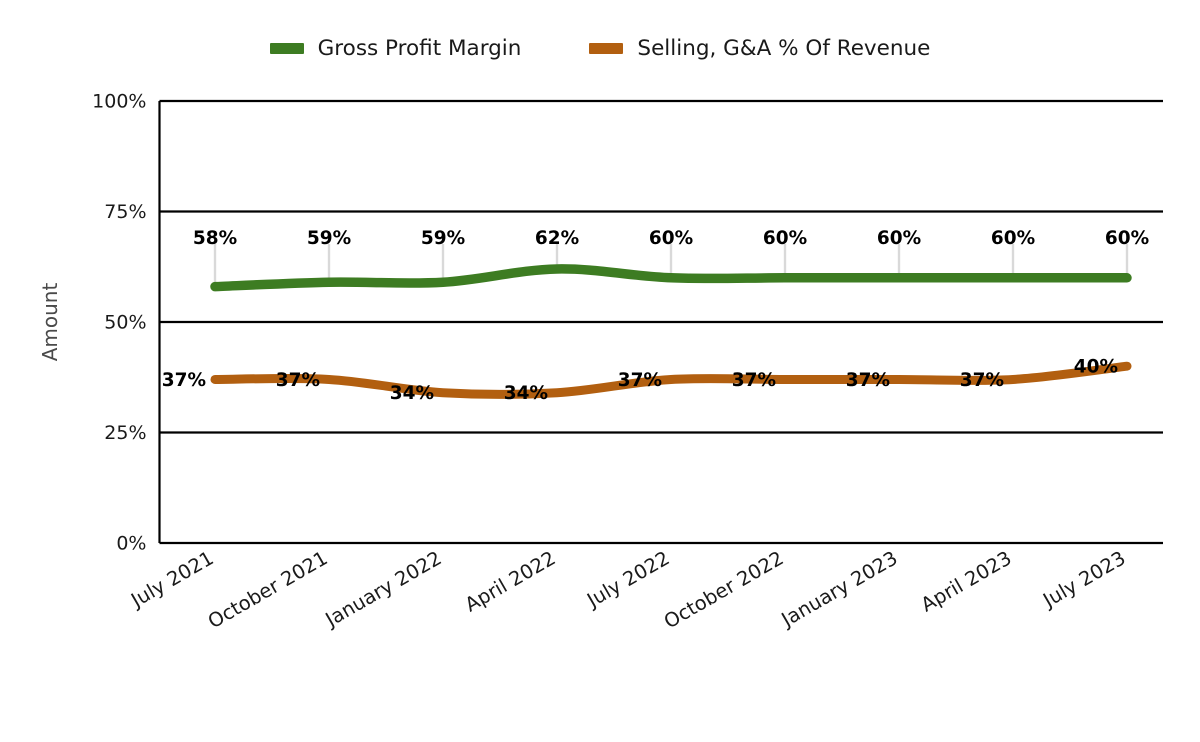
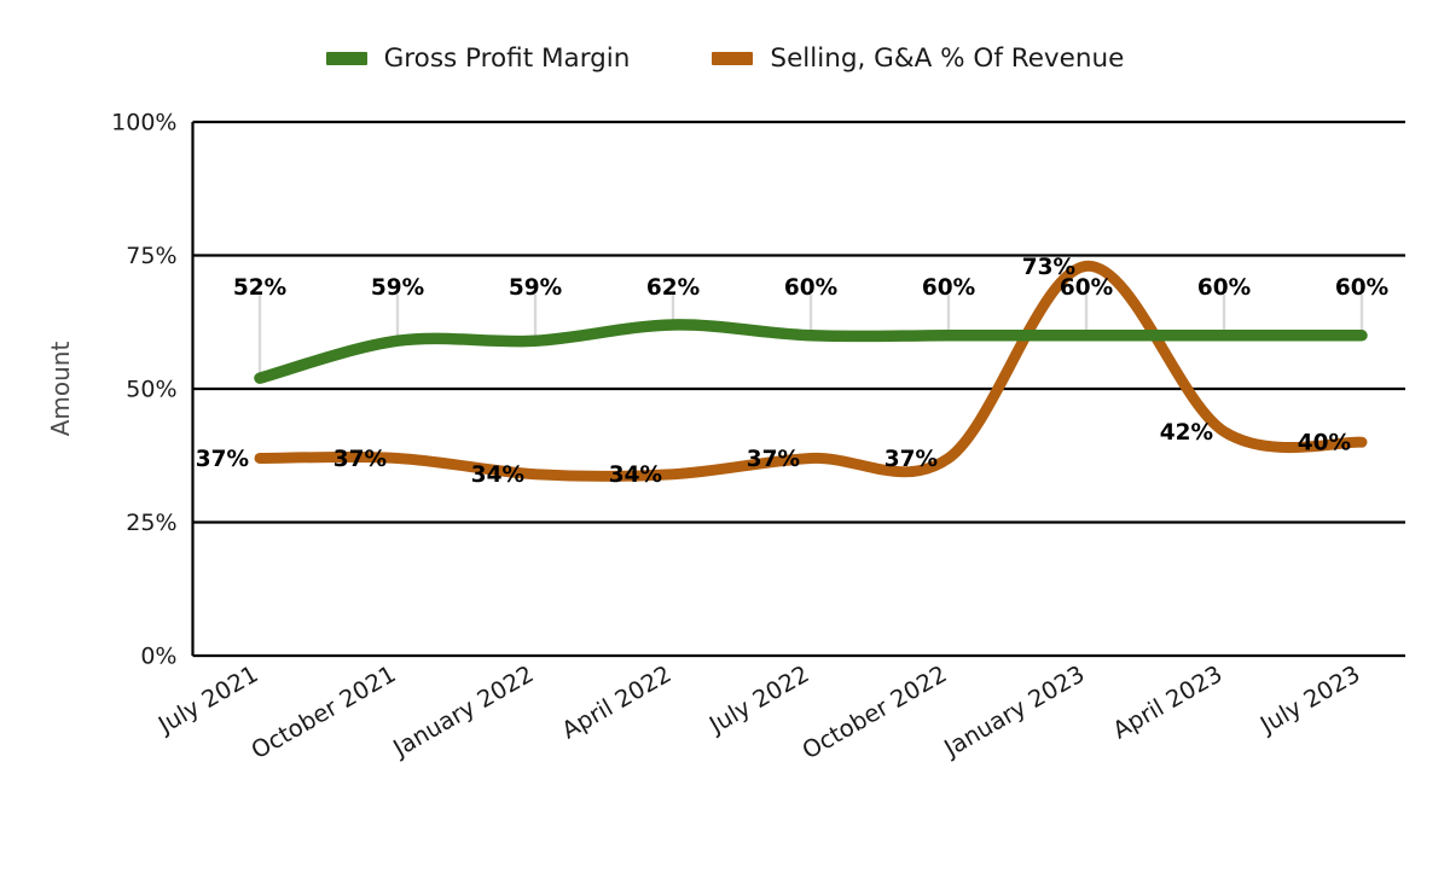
Gross Profit Margin/July 2021: 58% -> 52%
Selling, G&A % Of Revenue/January 2023: 37% -> 73%
Selling, G&A % Of Revenue/April 2023: 37% -> 42%
